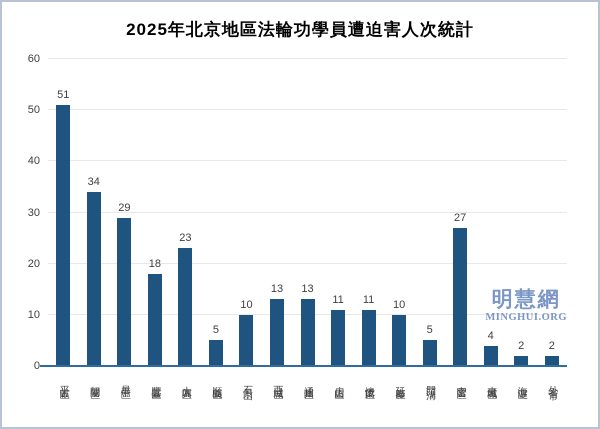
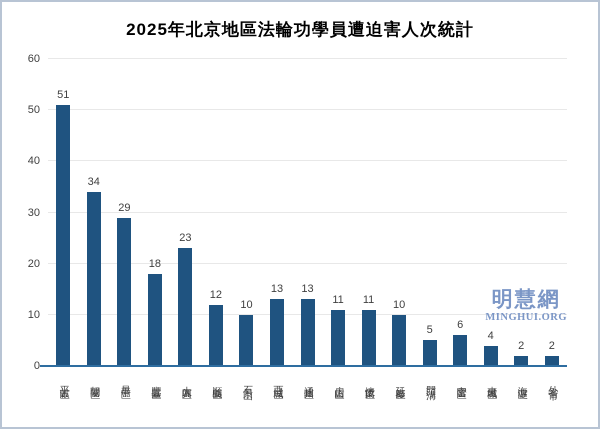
順義區: 5 -> 12
密雲區: 27 -> 6
